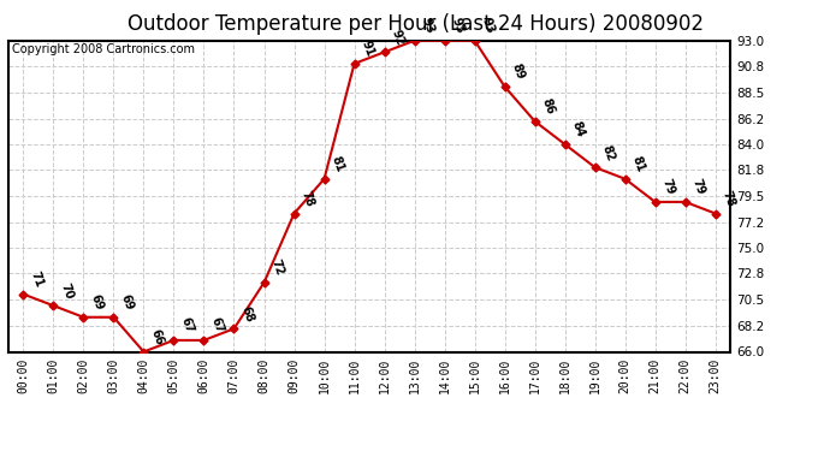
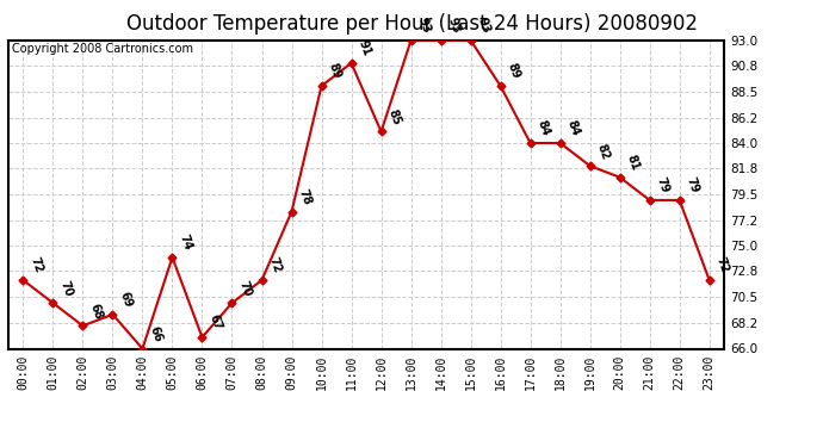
00:00: 71 -> 72
02:00: 69 -> 68
05:00: 67 -> 74
07:00: 68 -> 70
10:00: 81 -> 89
12:00: 92 -> 85
17:00: 86 -> 84
23:00: 78 -> 72
